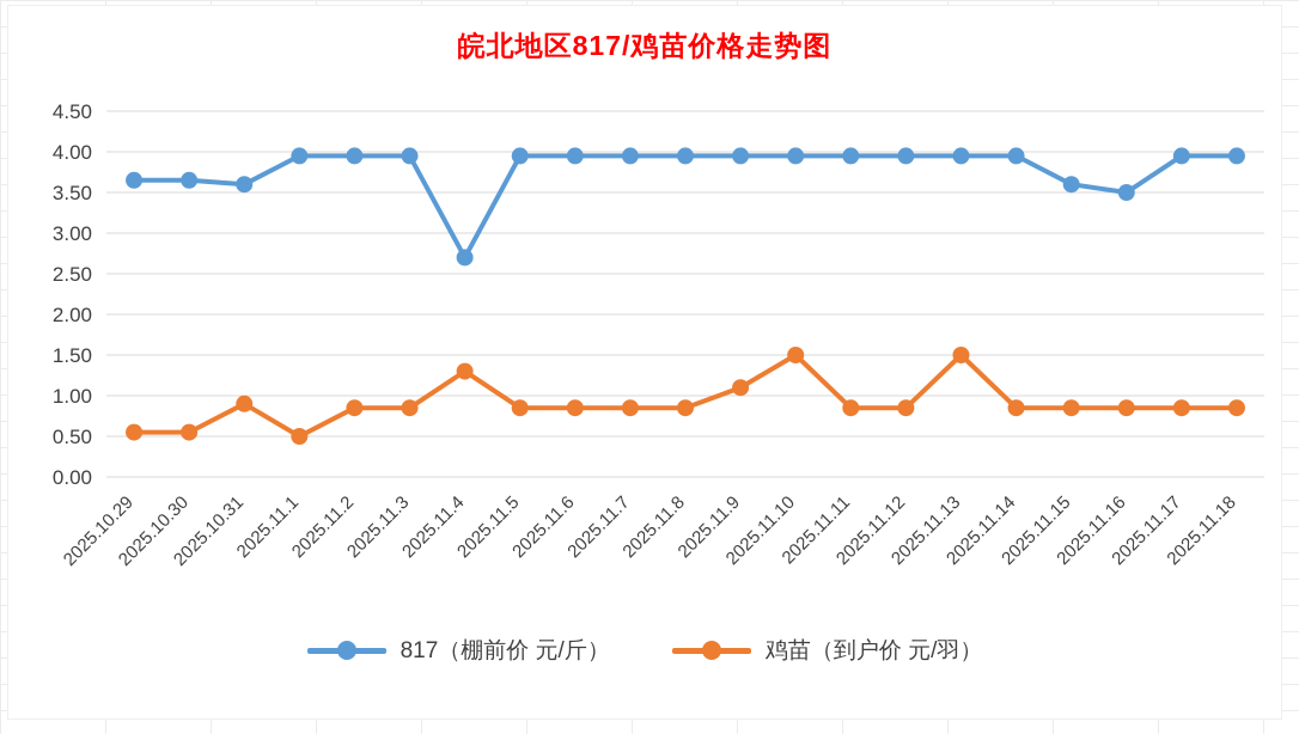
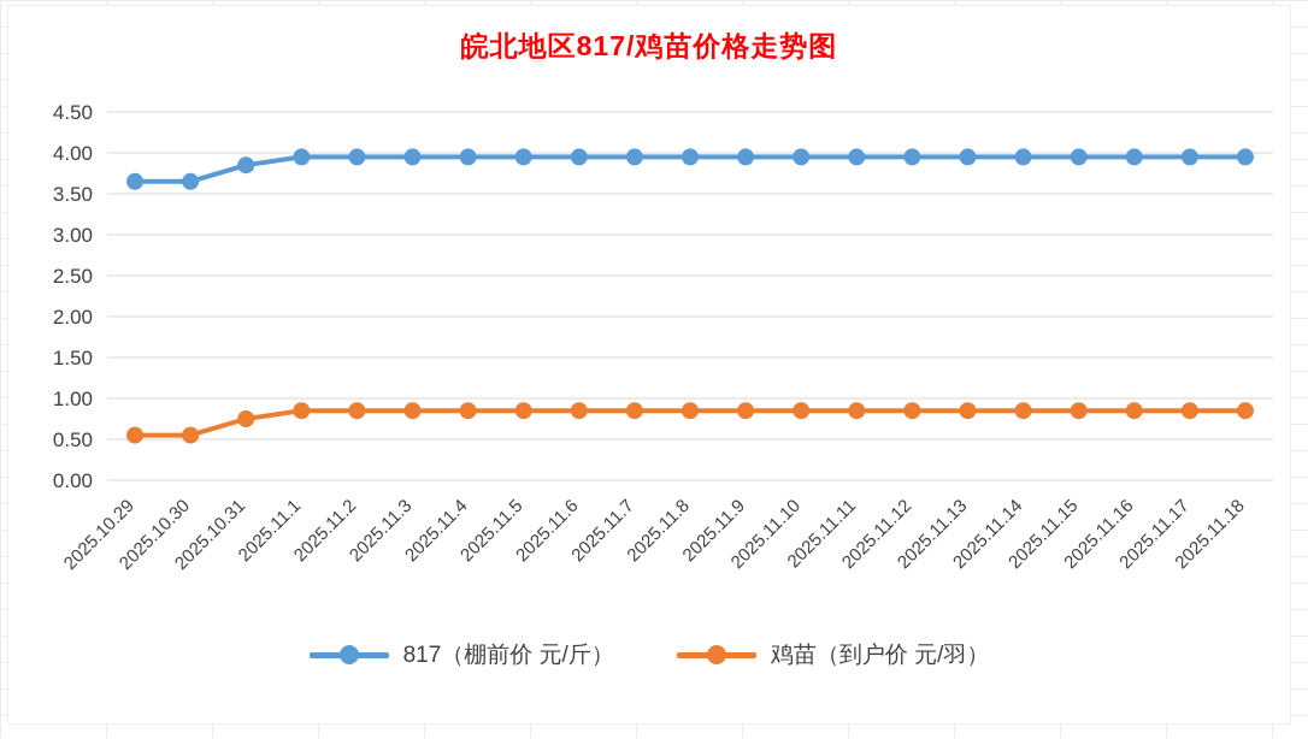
817（棚前价 元/斤）/2025.10.31: 3.6 -> 3.9
鸡苗（到户价 元/羽）/2025.10.31: 0.9 -> 0.8
鸡苗（到户价 元/羽）/2025.11.1: 0.5 -> 0.8
817（棚前价 元/斤）/2025.11.4: 2.7 -> 4.0
鸡苗（到户价 元/羽）/2025.11.4: 1.3 -> 0.8
鸡苗（到户价 元/羽）/2025.11.9: 1.1 -> 0.8
鸡苗（到户价 元/羽）/2025.11.10: 1.5 -> 0.8
鸡苗（到户价 元/羽）/2025.11.13: 1.5 -> 0.8
817（棚前价 元/斤）/2025.11.15: 3.6 -> 4.0
817（棚前价 元/斤）/2025.11.16: 3.5 -> 4.0
